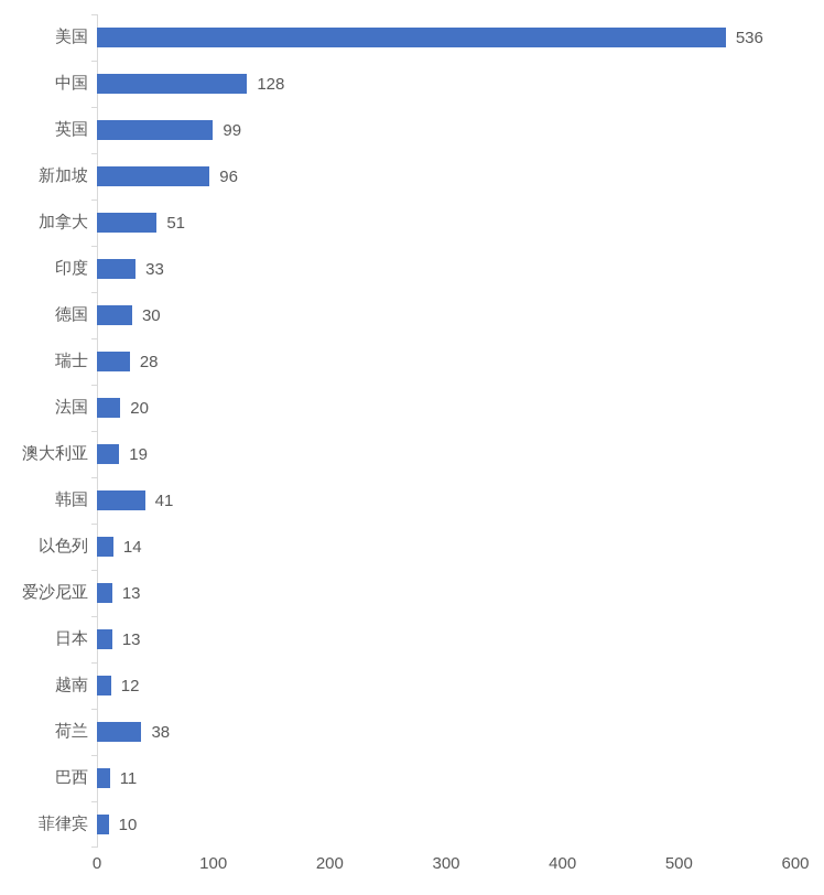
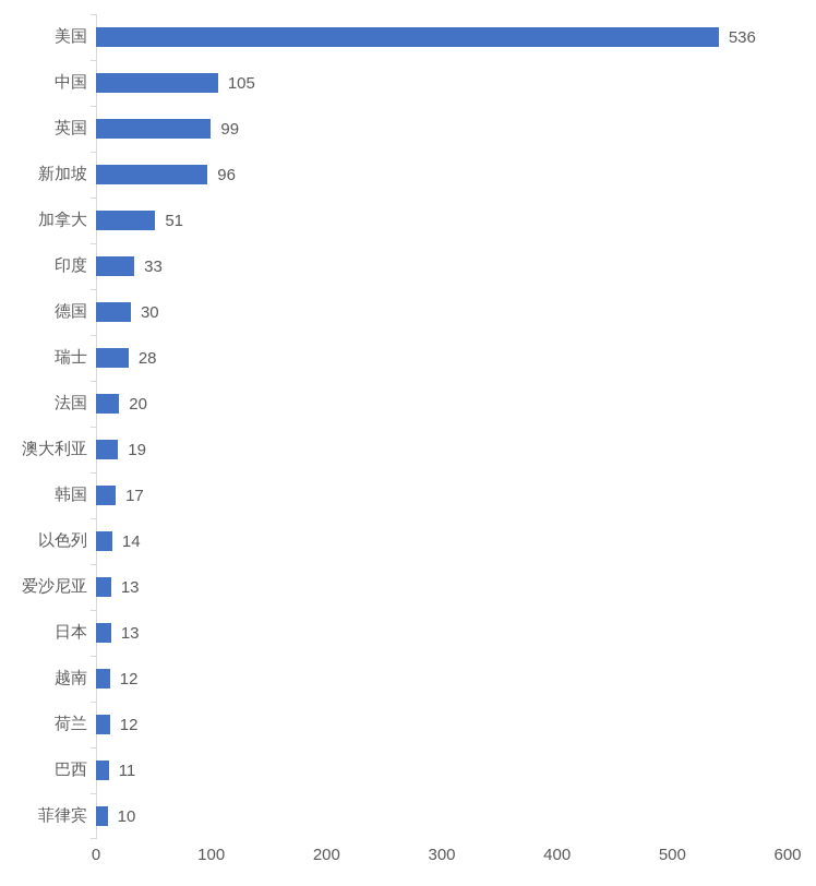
中国: 128 -> 105
韩国: 41 -> 17
荷兰: 38 -> 12
